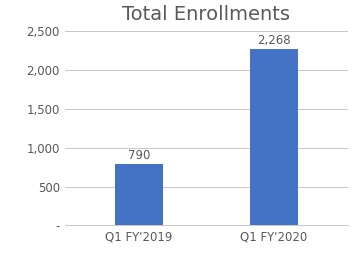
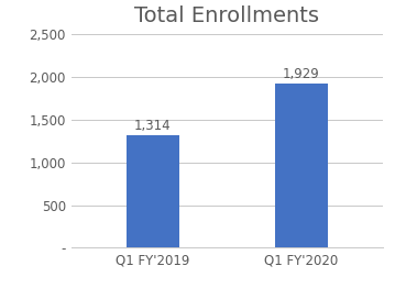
Q1 FY'2019: 790 -> 1,314
Q1 FY'2020: 2,268 -> 1,929
